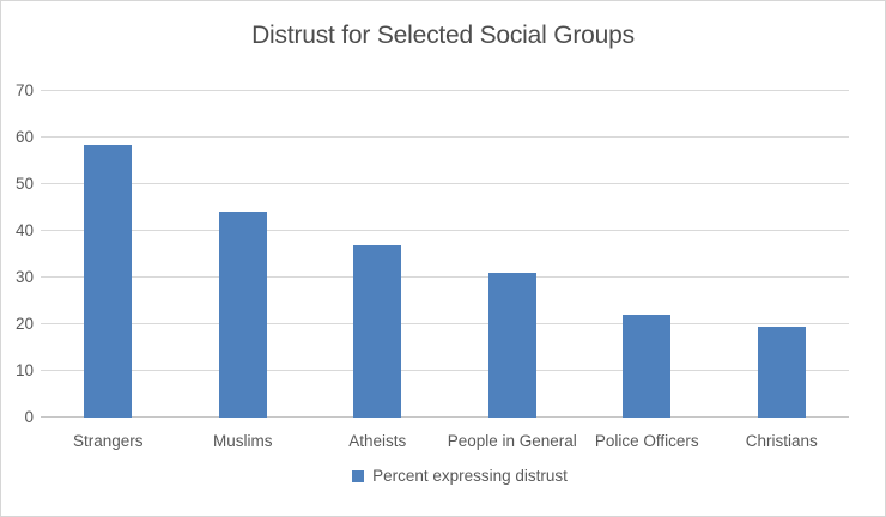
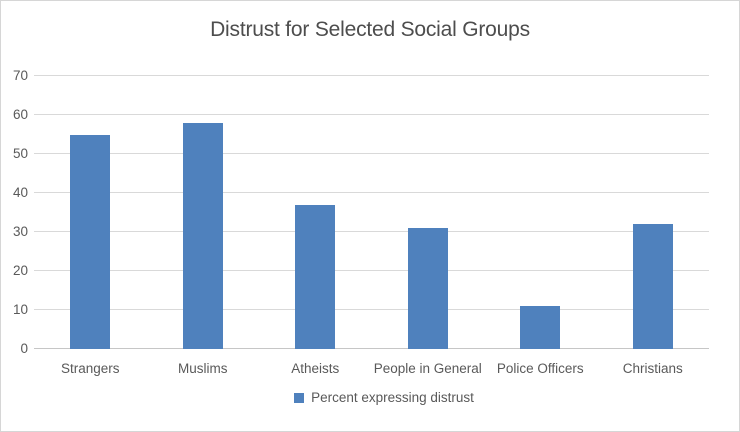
Strangers: 58 -> 55
Muslims: 44 -> 58
Police Officers: 22 -> 11
Christians: 20 -> 32
